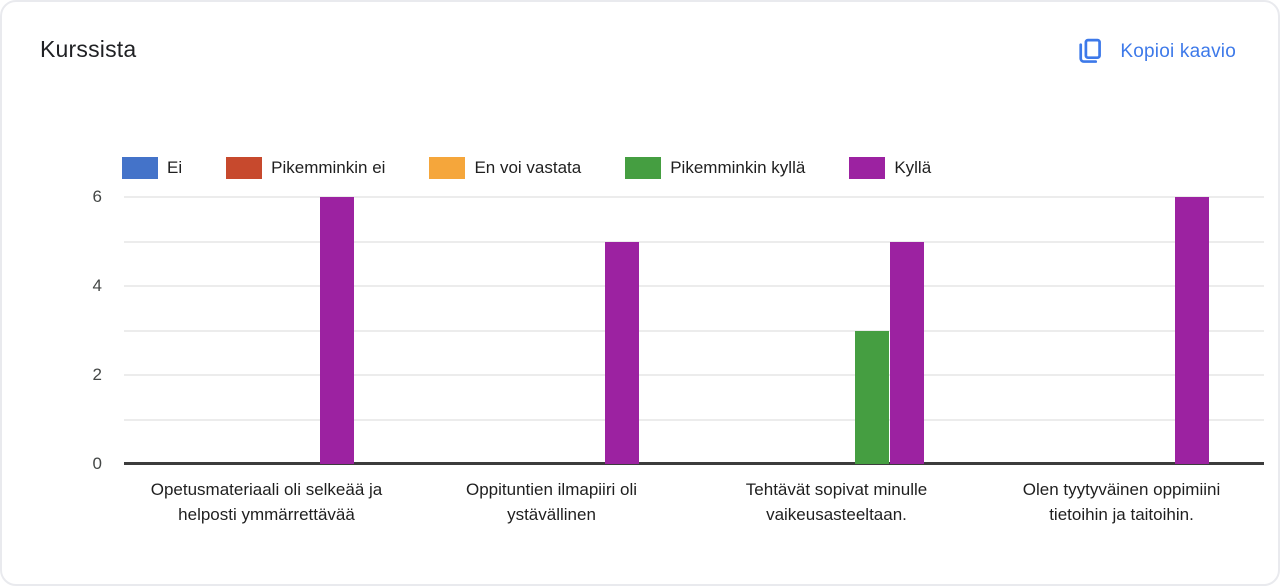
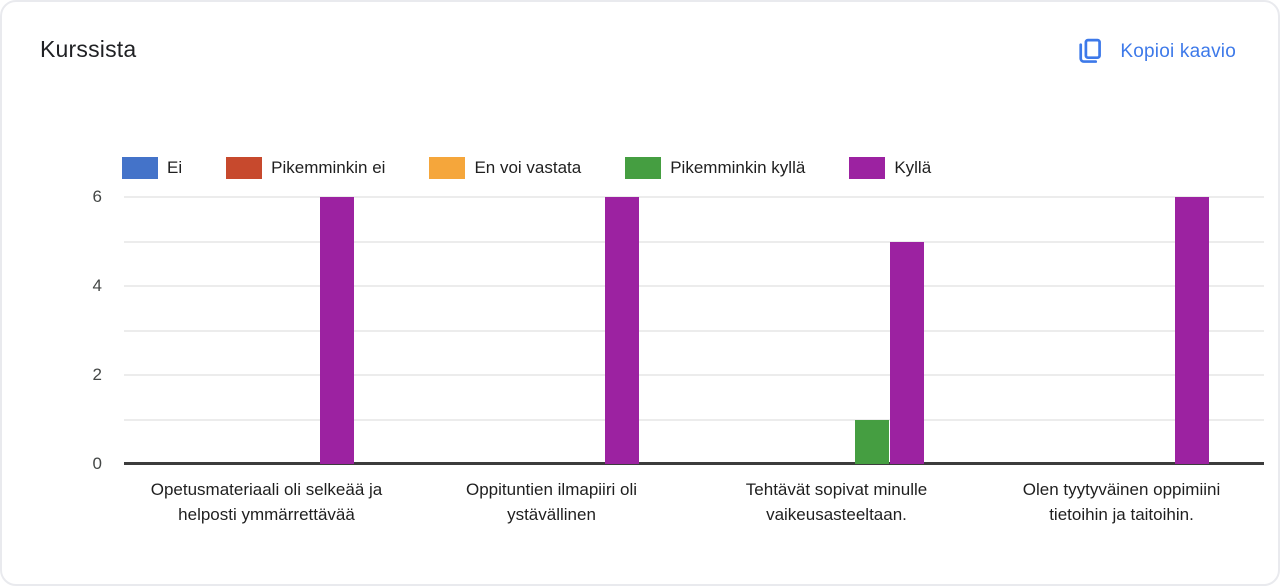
Kyllä/Oppituntien ilmapiiri oli ystävällinen: 5 -> 6
Pikemminkin kyllä/Tehtävät sopivat minulle vaikeusasteeltaan.: 3 -> 1
